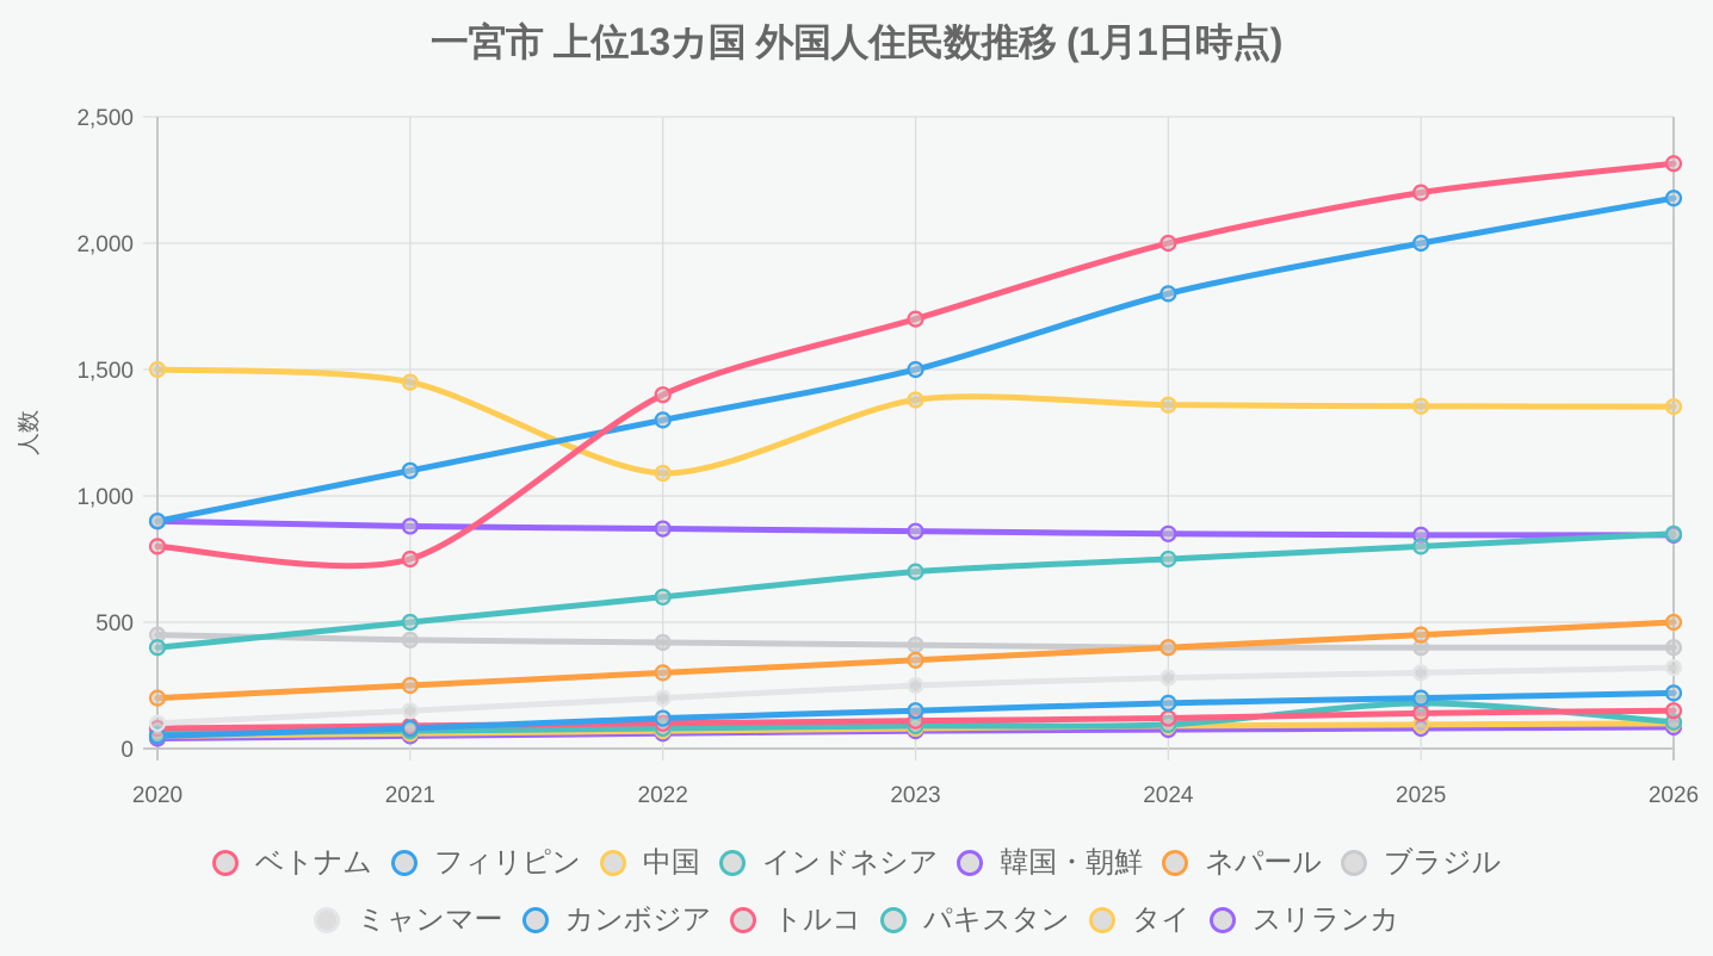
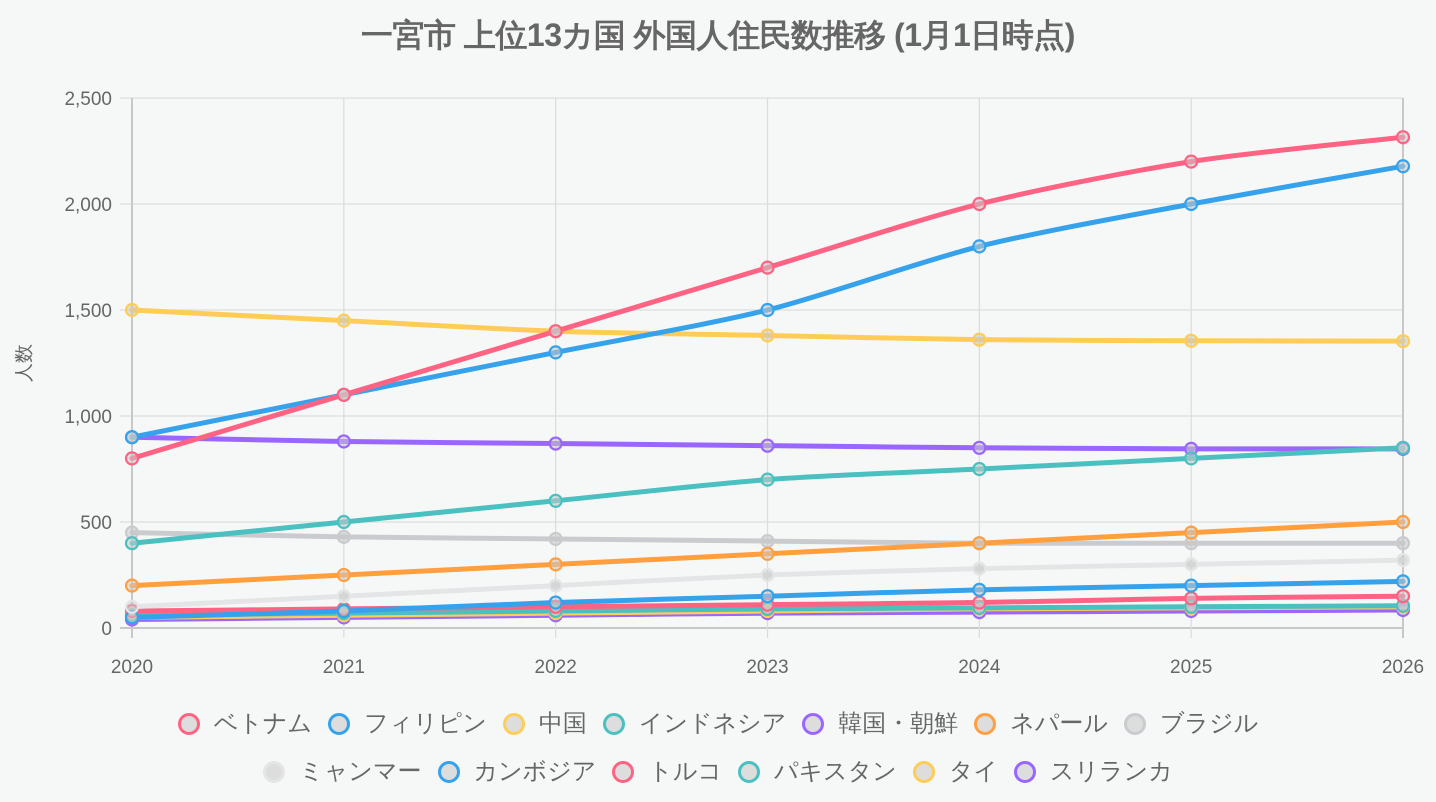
ベトナム/2021: 750 -> 1100
中国/2022: 1090 -> 1400
パキスタン/2025: 180 -> 100
